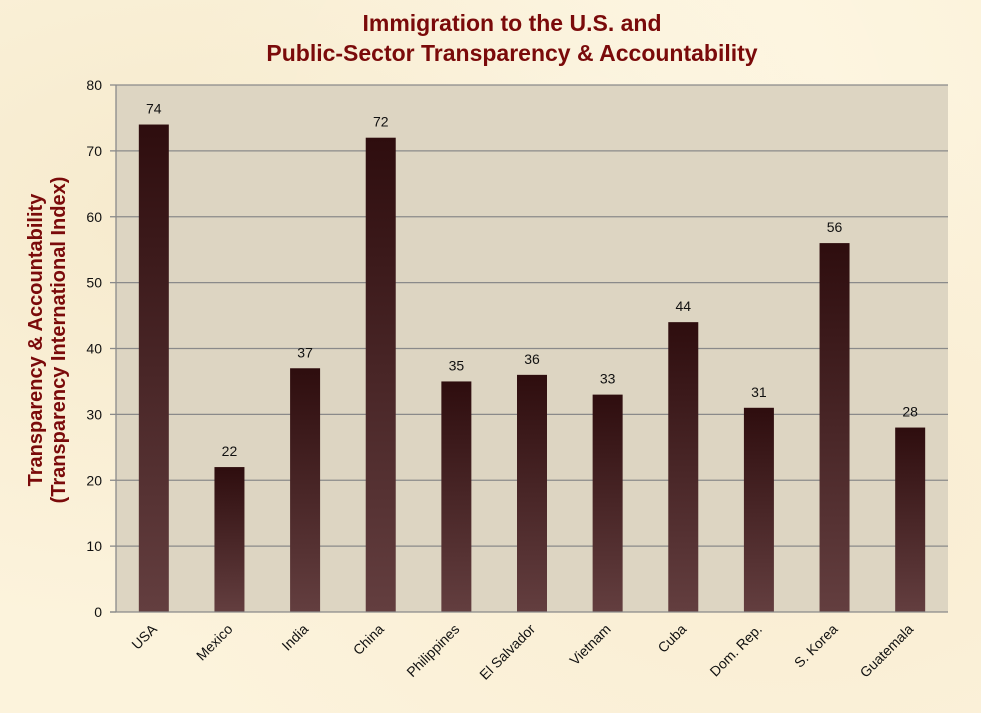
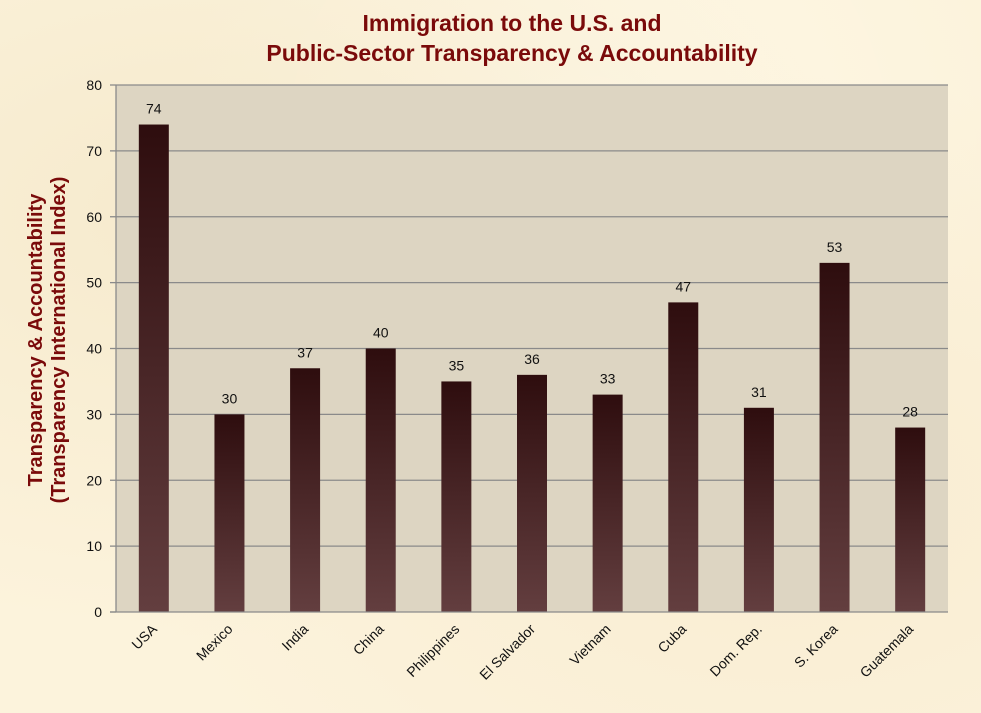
Mexico: 22 -> 30
China: 72 -> 40
Cuba: 44 -> 47
S. Korea: 56 -> 53
